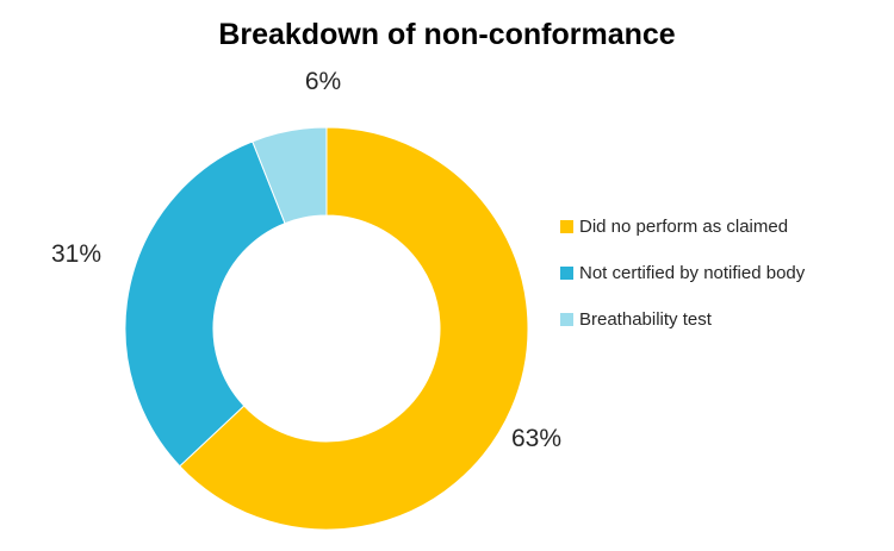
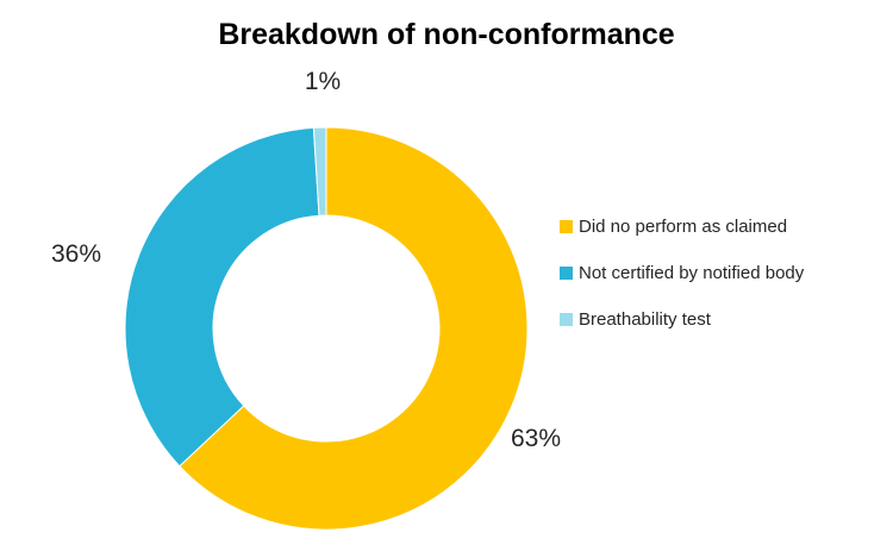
Not certified by notified body: 31% -> 36%
Breathability test: 6% -> 1%
